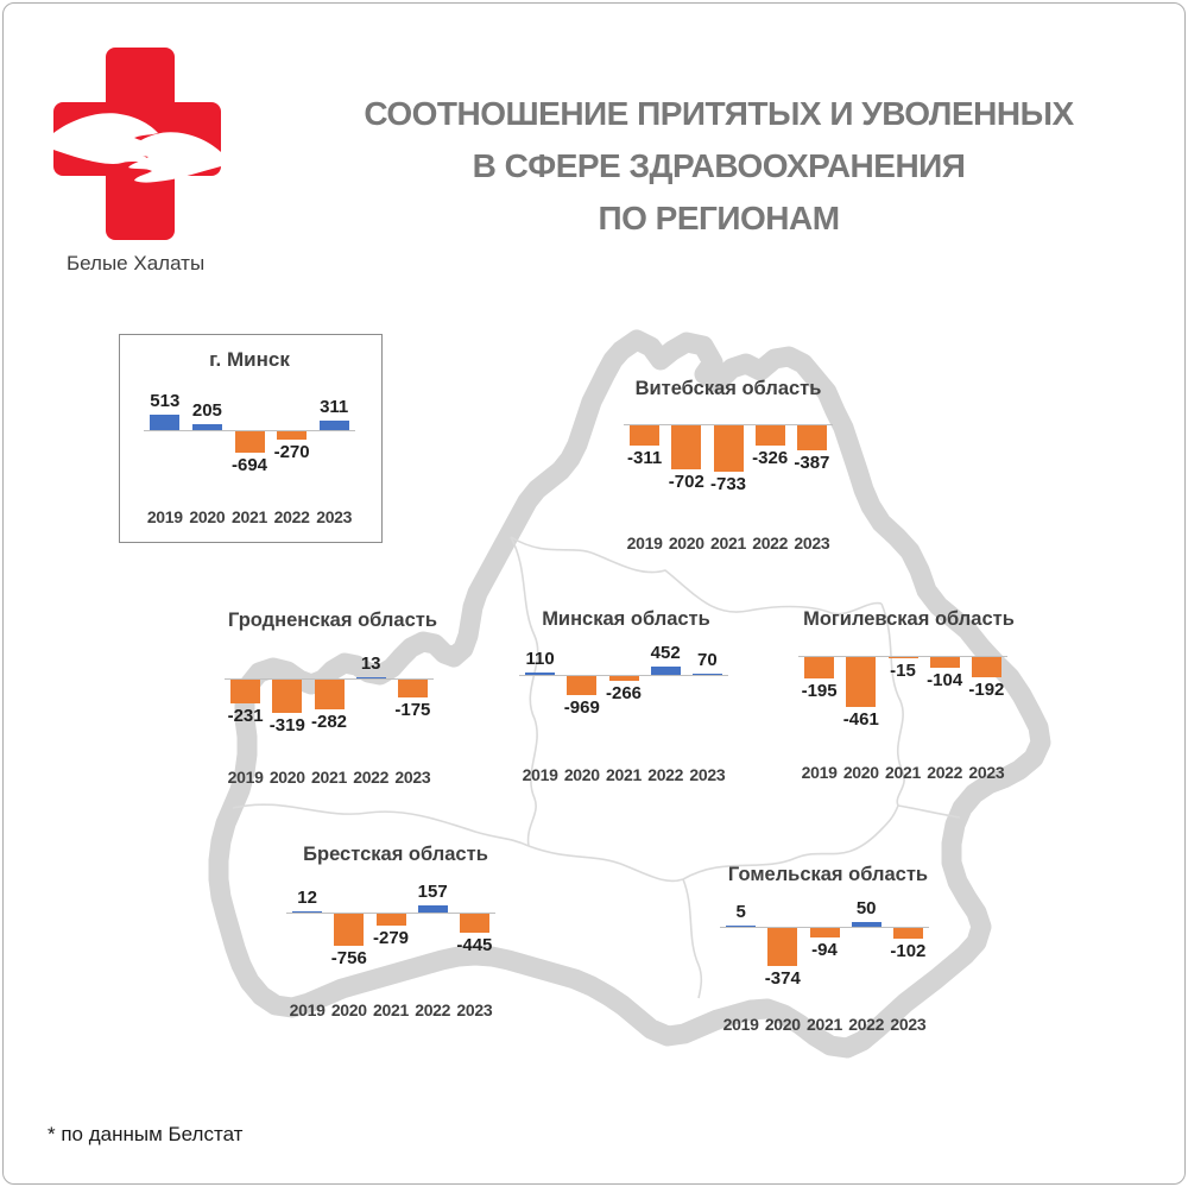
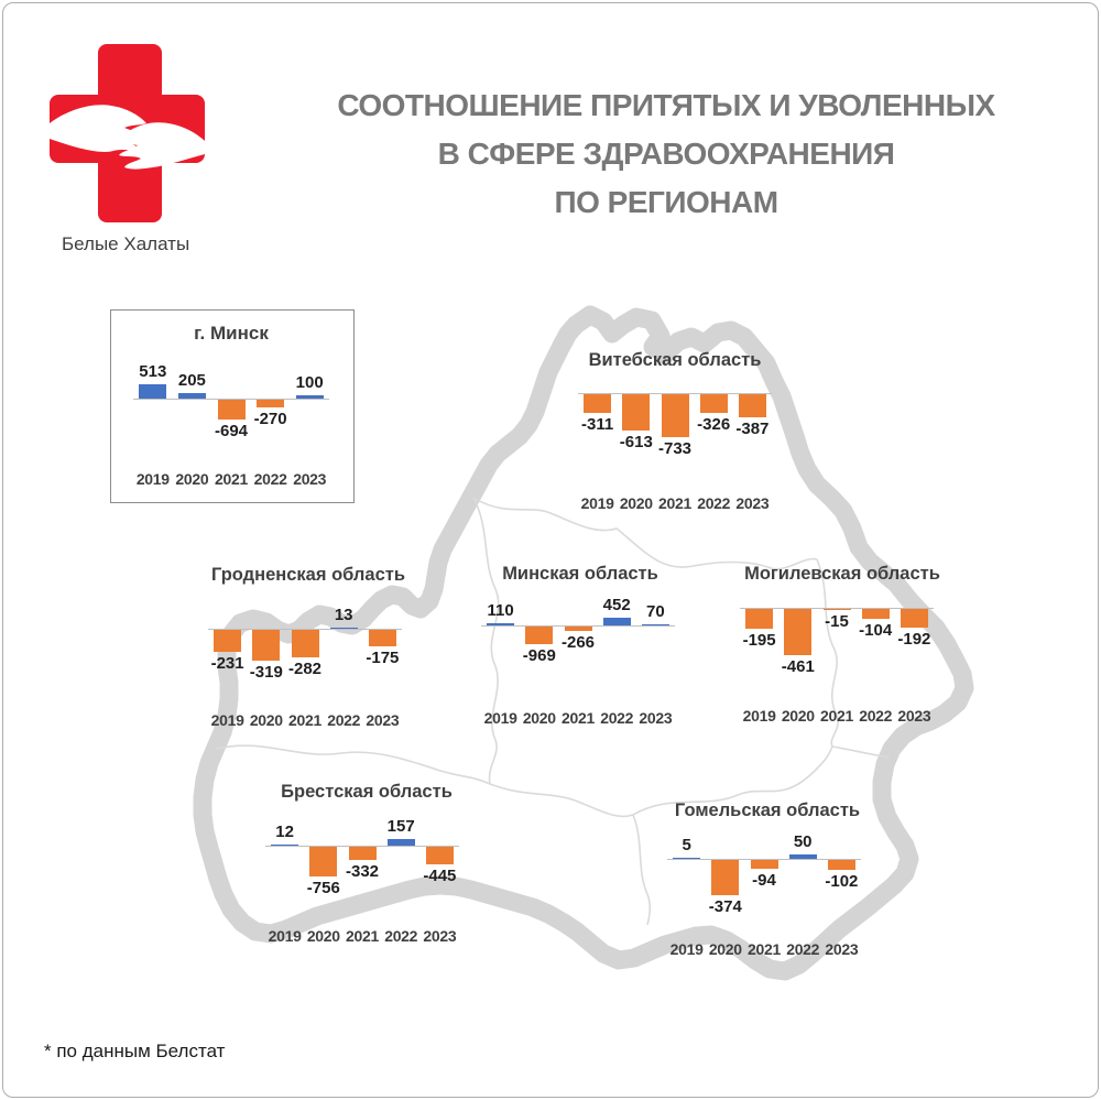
г. Минск/2023: 311 -> 100
Витебская область/2020: -702 -> -613
Брестская область/2021: -279 -> -332
